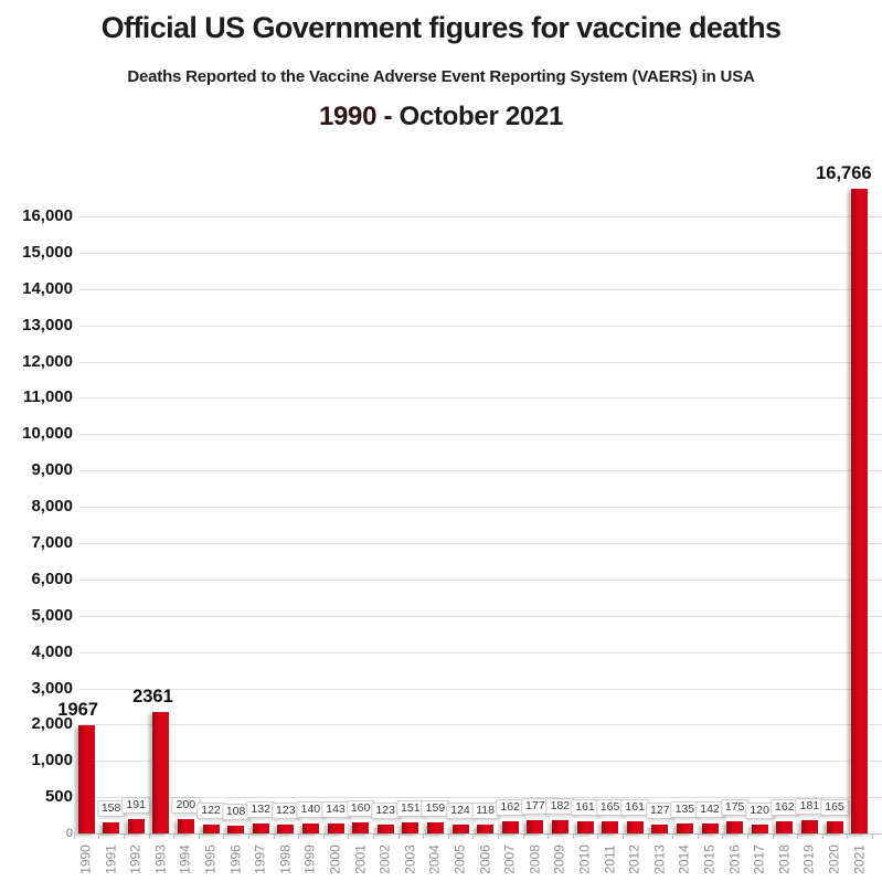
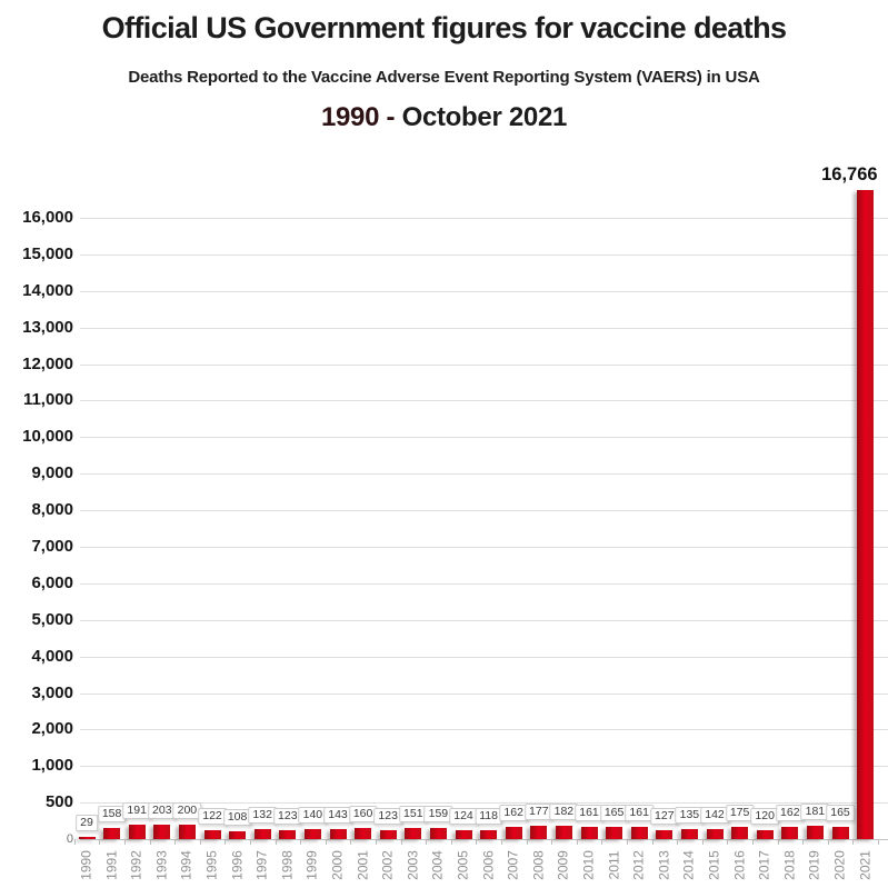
1990: 1967 -> 29
1993: 2361 -> 203
